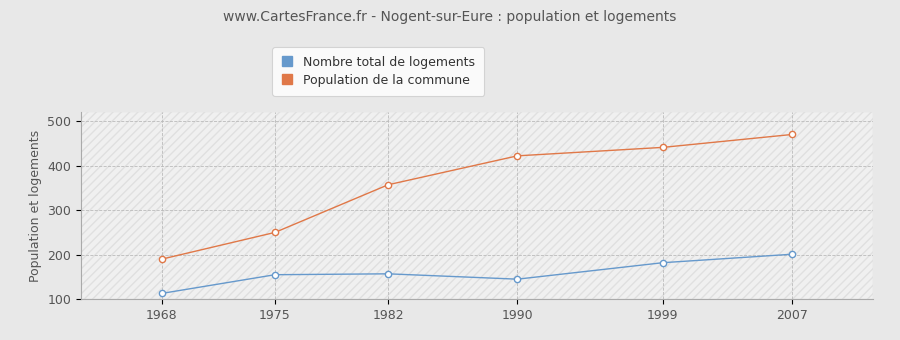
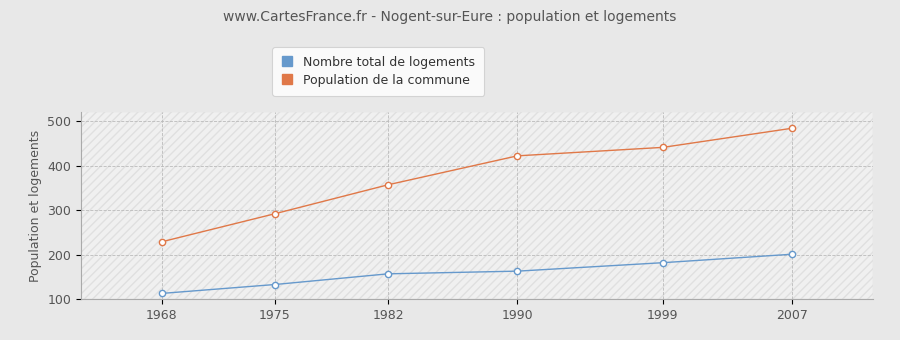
Population de la commune/1968: 190 -> 229
Nombre total de logements/1975: 155 -> 133
Population de la commune/1975: 250 -> 292
Nombre total de logements/1990: 145 -> 163
Population de la commune/2007: 470 -> 484
